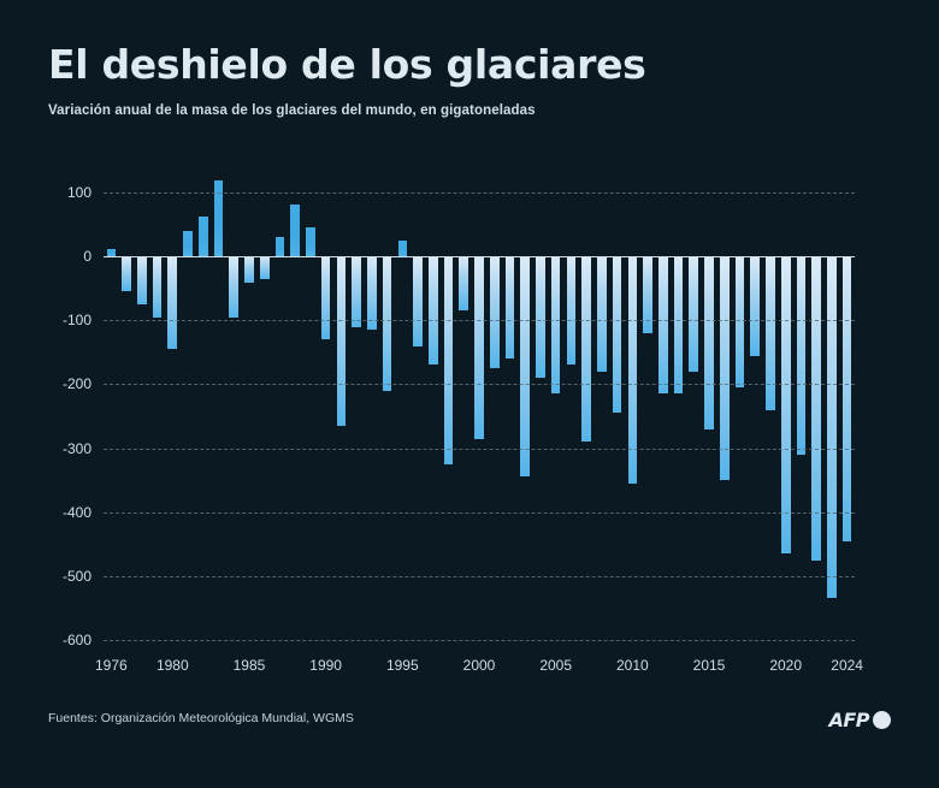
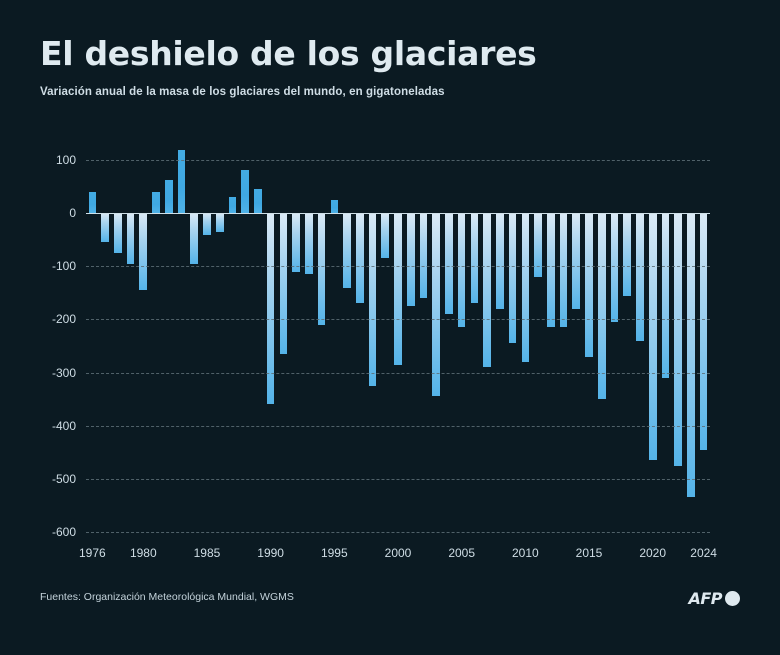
1976: 10 -> 40
1990: -130 -> -360
2010: -360 -> -280
